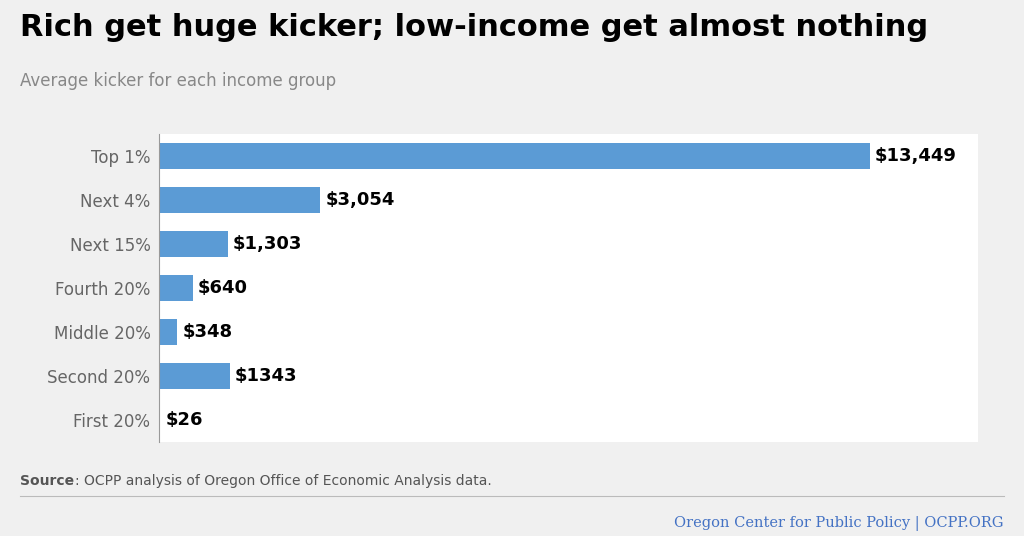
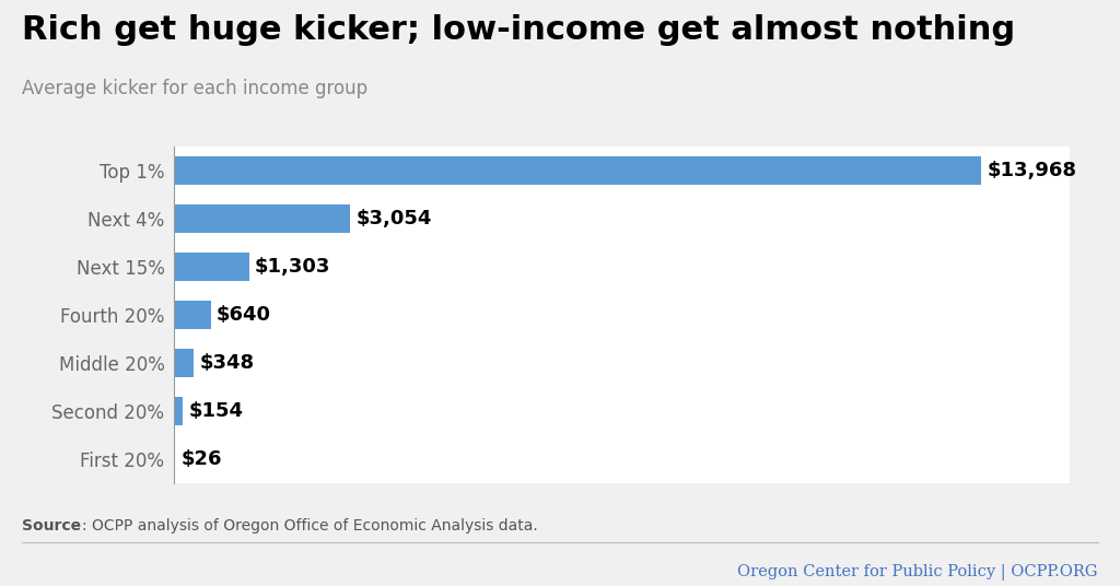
Top 1%: $13,449 -> $13,968
Second 20%: $1343 -> $154
